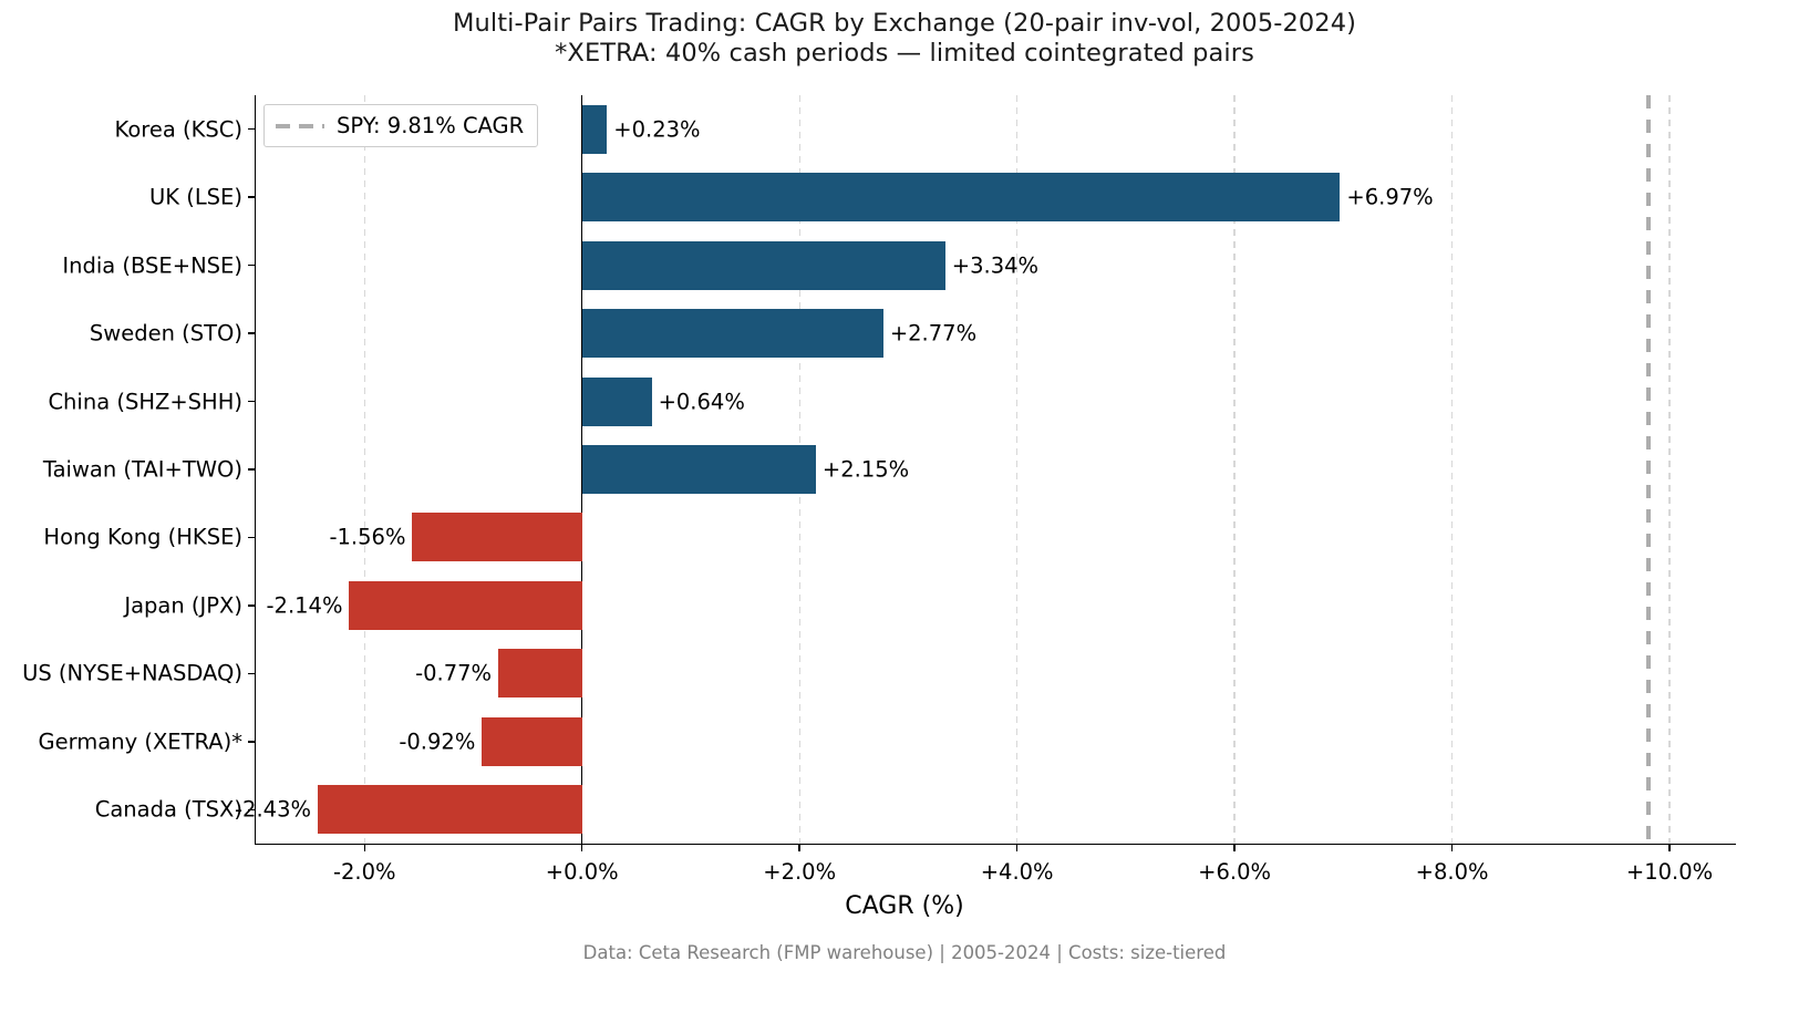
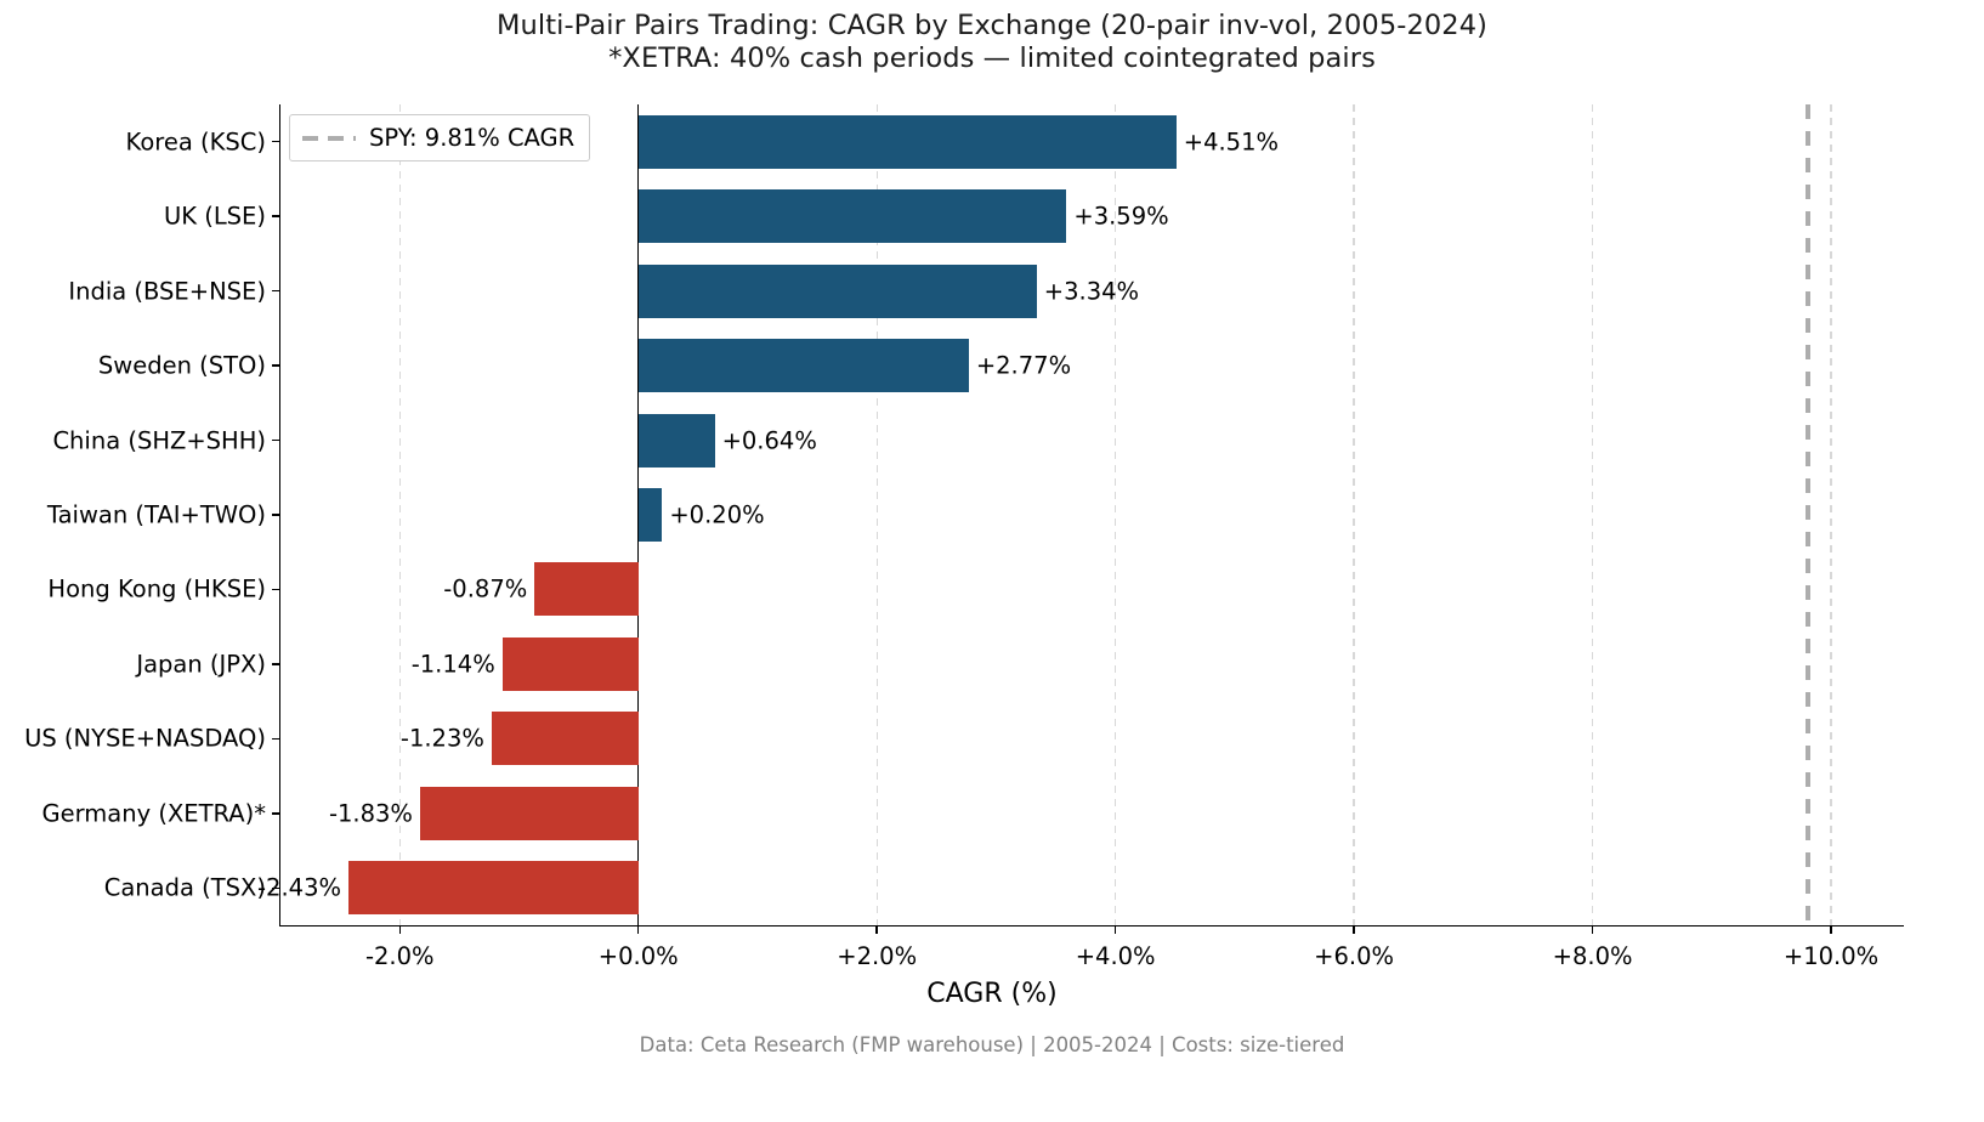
Korea (KSC): +0.23% -> +4.51%
UK (LSE): +6.97% -> +3.59%
Taiwan (TAI+TWO): +2.15% -> +0.20%
Hong Kong (HKSE): -1.56% -> -0.87%
Japan (JPX): -2.14% -> -1.14%
US (NYSE+NASDAQ): -0.77% -> -1.23%
Germany (XETRA)*: -0.92% -> -1.83%
